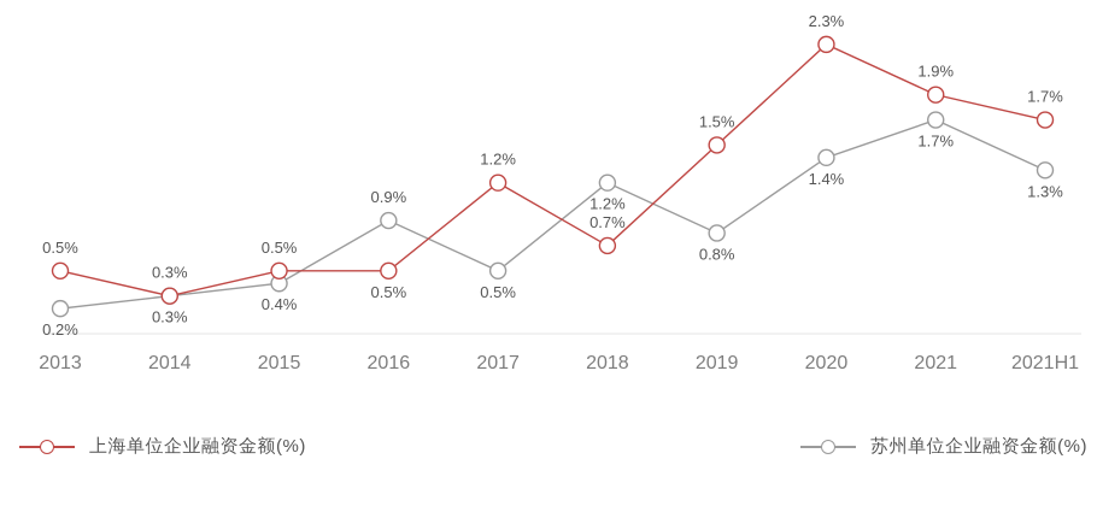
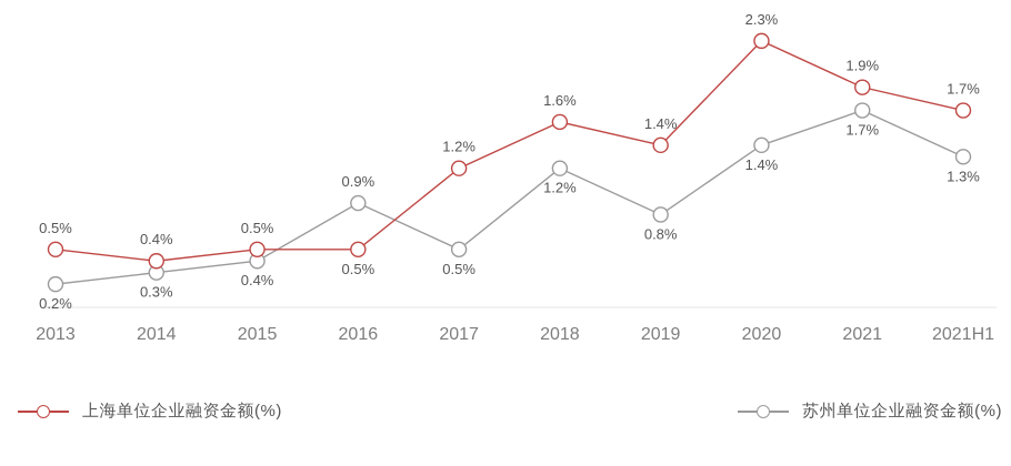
上海单位企业融资金额(%)/2014: 0.3% -> 0.4%
上海单位企业融资金额(%)/2018: 0.7% -> 1.6%
上海单位企业融资金额(%)/2019: 1.5% -> 1.4%
